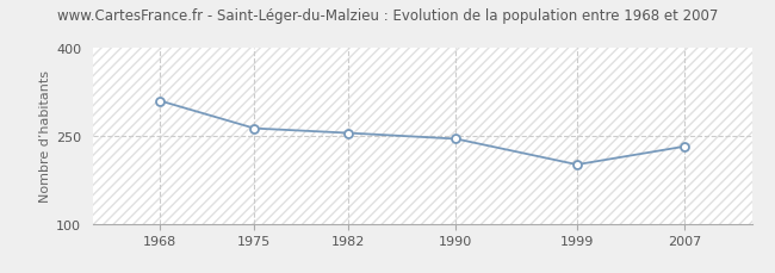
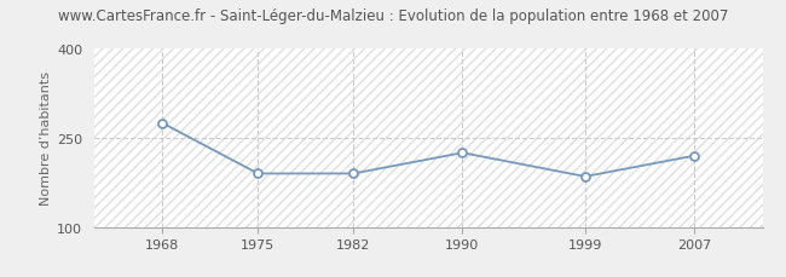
1968: 310 -> 275
1975: 263 -> 190
1982: 255 -> 190
1990: 245 -> 225
1999: 201 -> 185
2007: 232 -> 220
